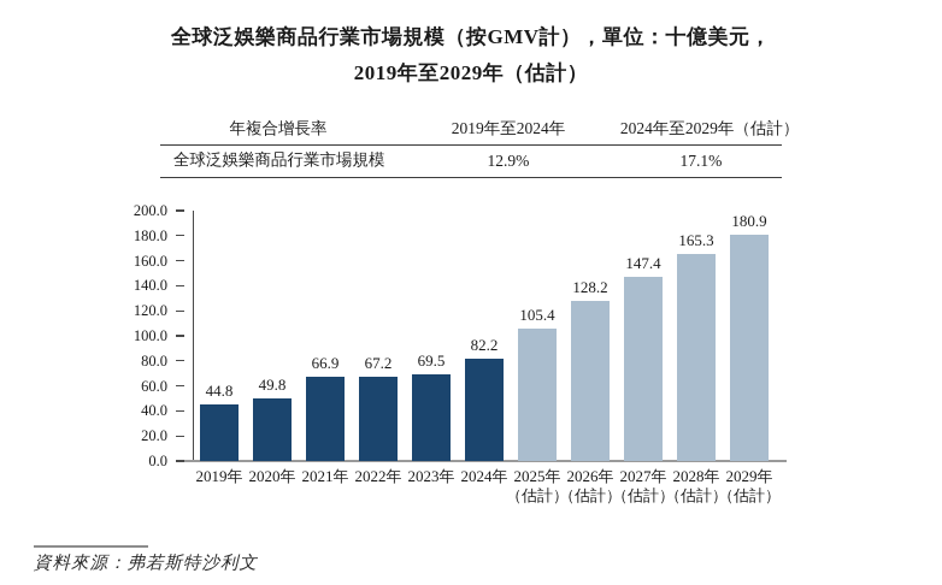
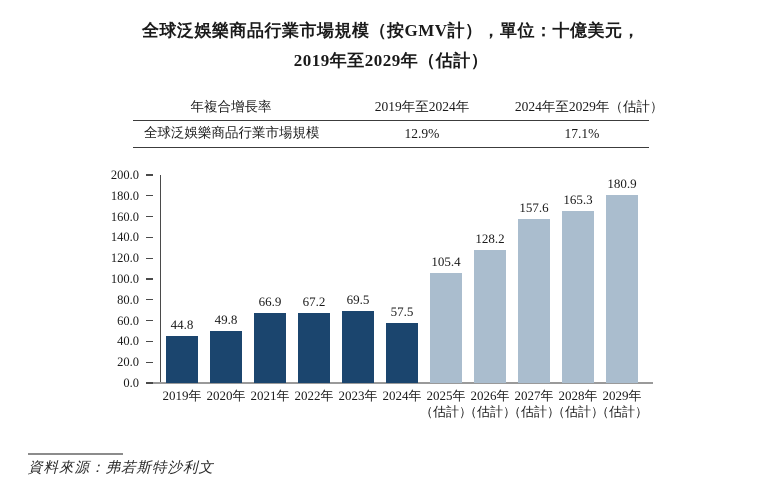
2024年: 82.2 -> 57.5
2027年（估計）: 147.4 -> 157.6
